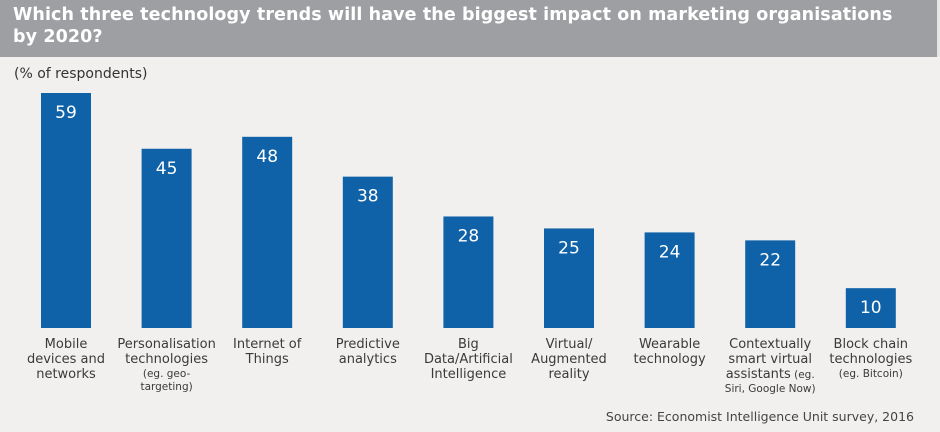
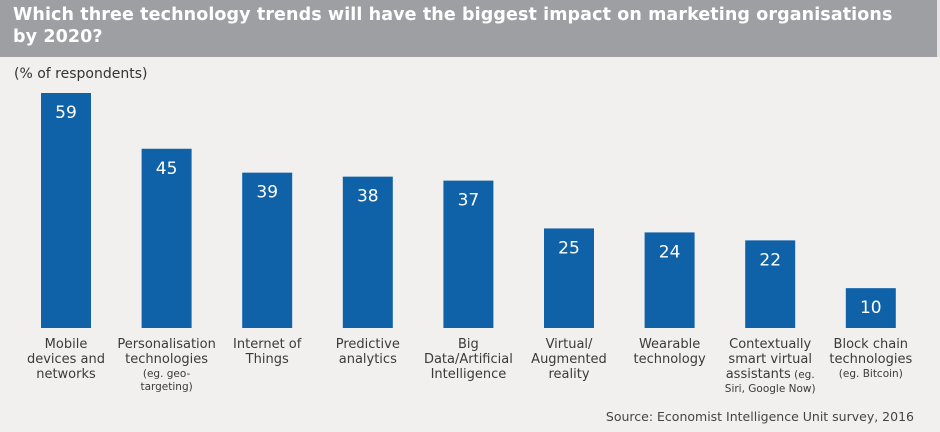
Internet of Things: 48 -> 39
Big Data/Artificial Intelligence: 28 -> 37
